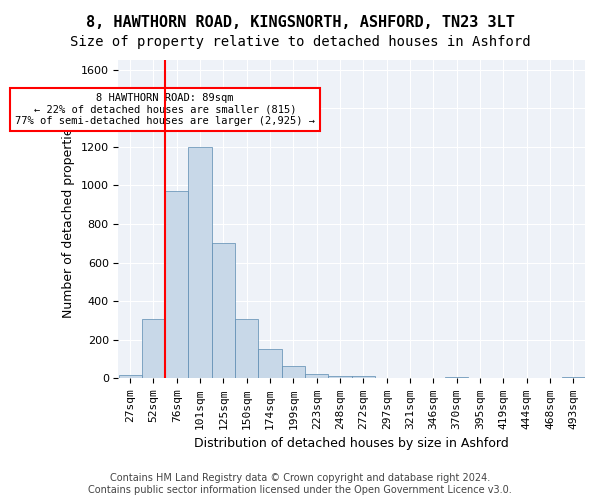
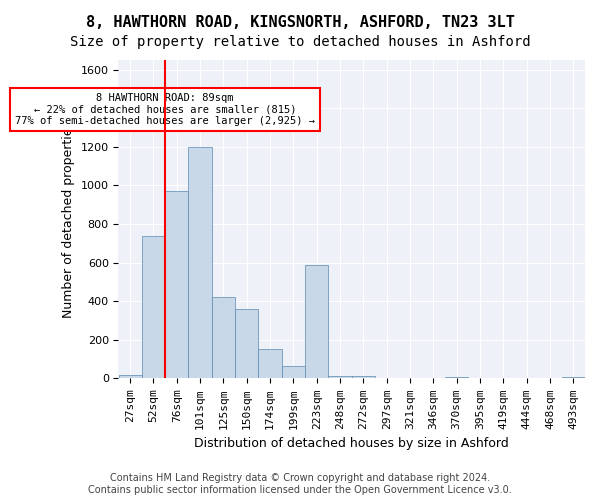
52sqm: 310 -> 740
125sqm: 700 -> 420
150sqm: 310 -> 360
223sqm: 20 -> 590
